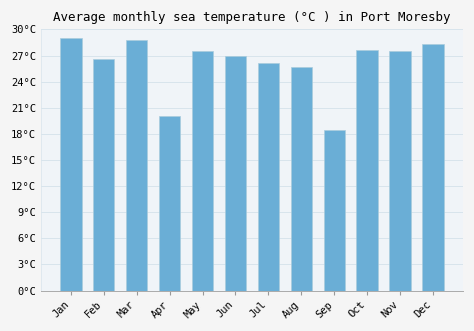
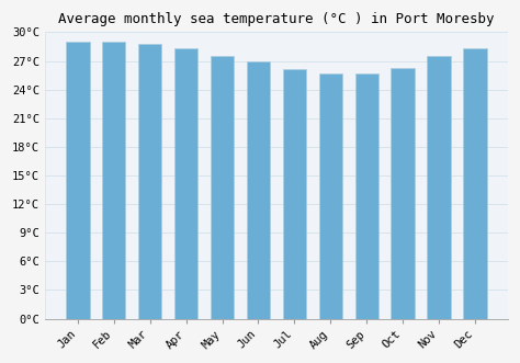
Feb: 26.6°C -> 29.0°C
Apr: 20.0°C -> 28.3°C
Sep: 18.4°C -> 25.7°C
Oct: 27.6°C -> 26.3°C
